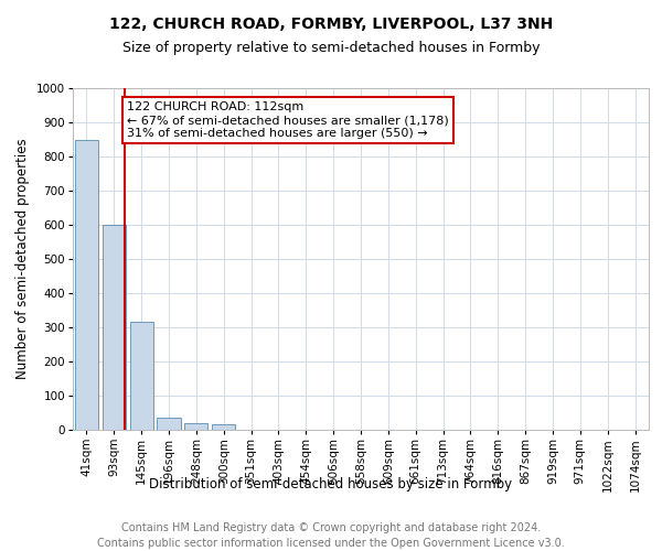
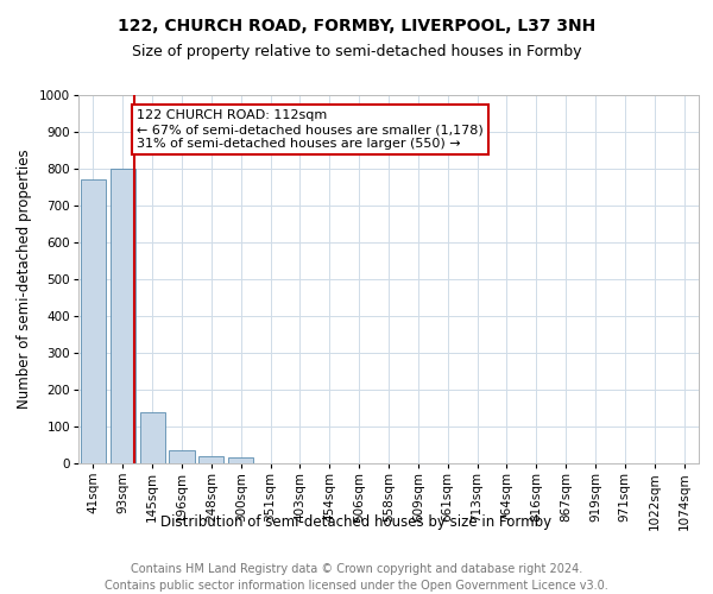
41sqm: 850 -> 770
93sqm: 600 -> 800
145sqm: 315 -> 140
